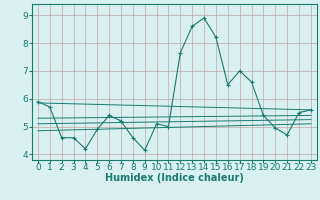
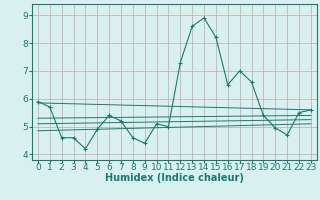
9: 4.15 -> 4.40
12: 7.65 -> 7.30
